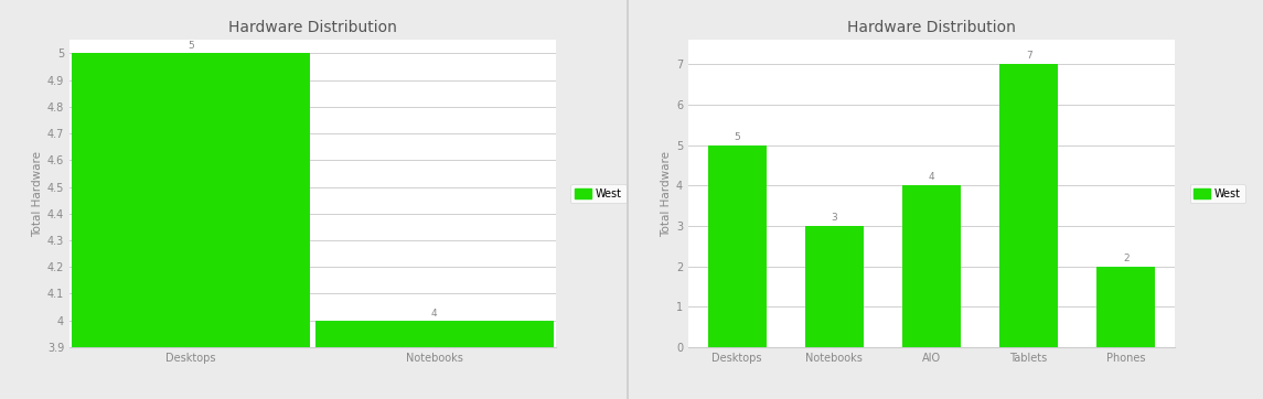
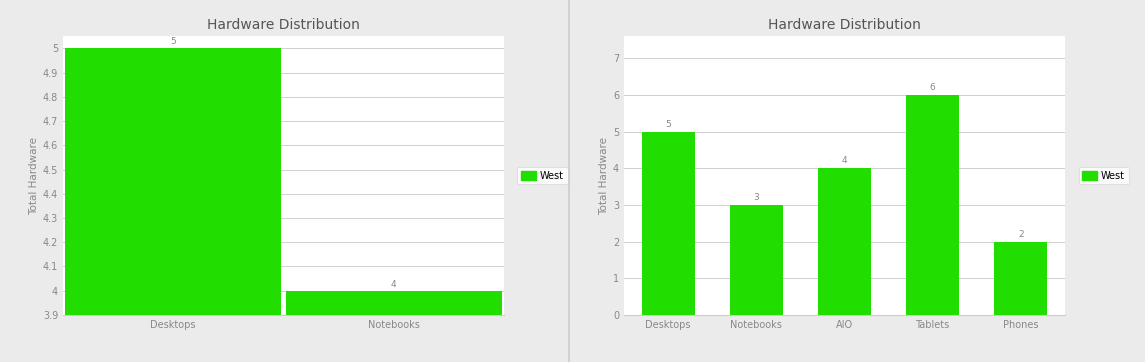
Tablets: 7 -> 6
